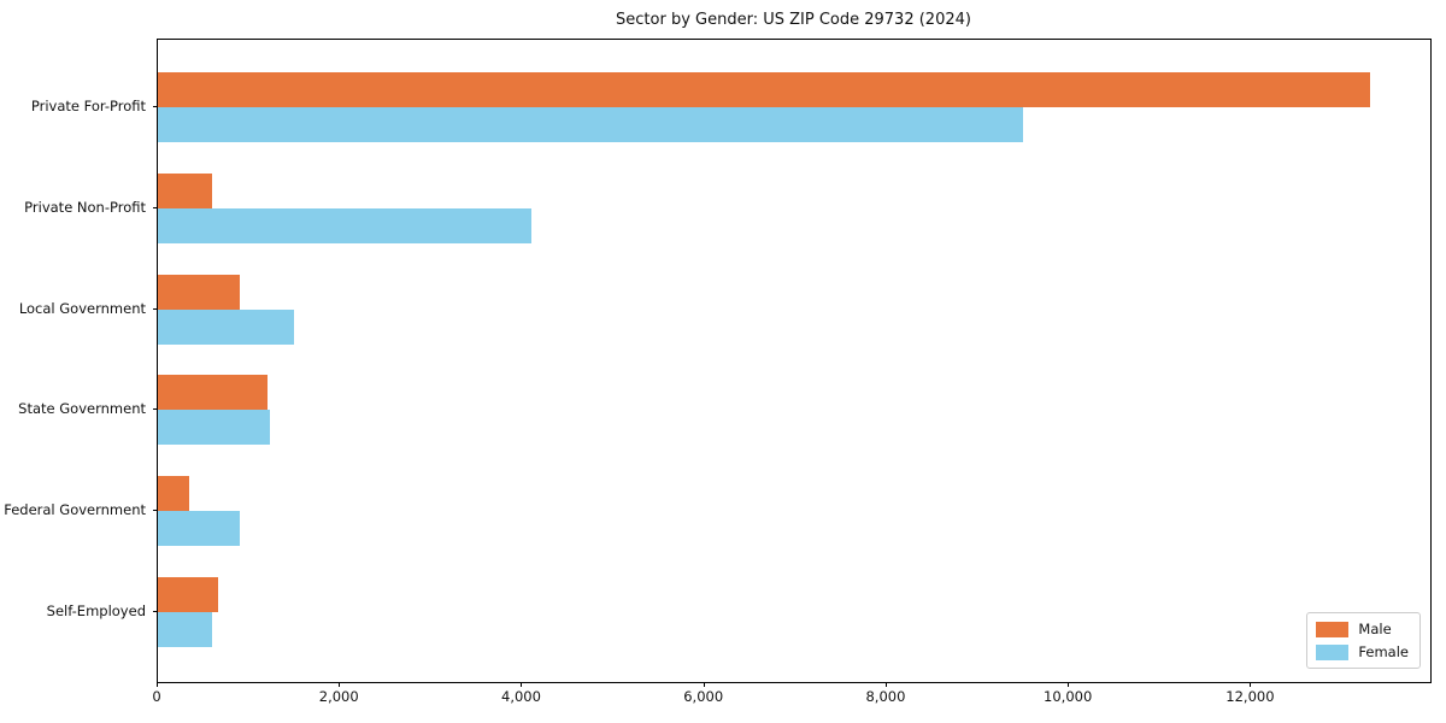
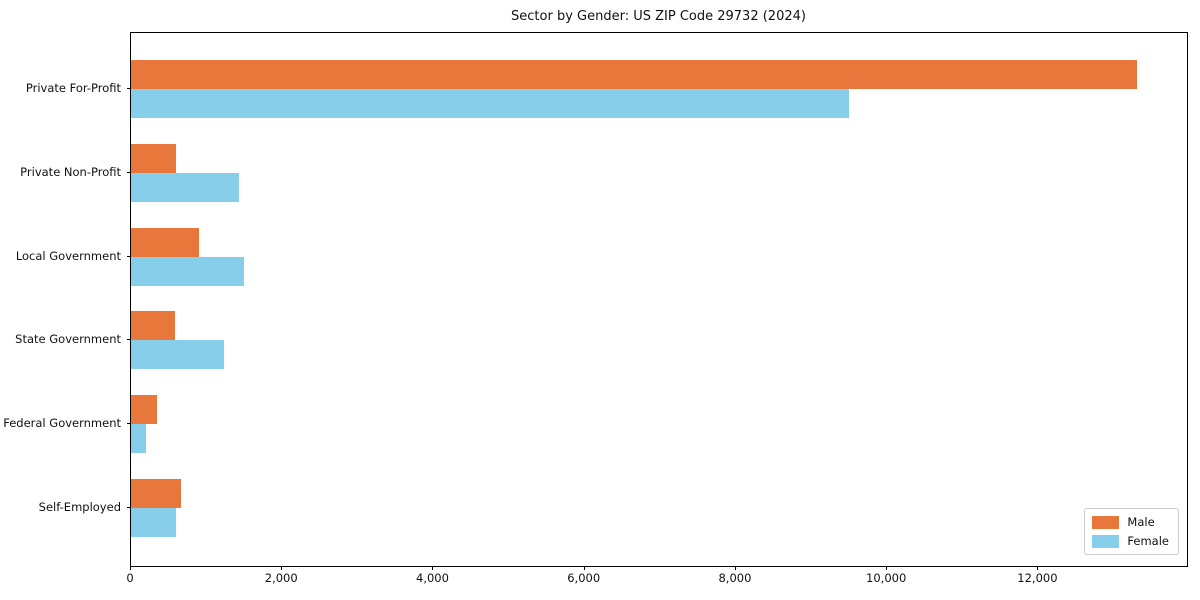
Female/Private Non-Profit: 4100 -> 1400
Male/State Government: 1200 -> 600
Female/Federal Government: 900 -> 200
